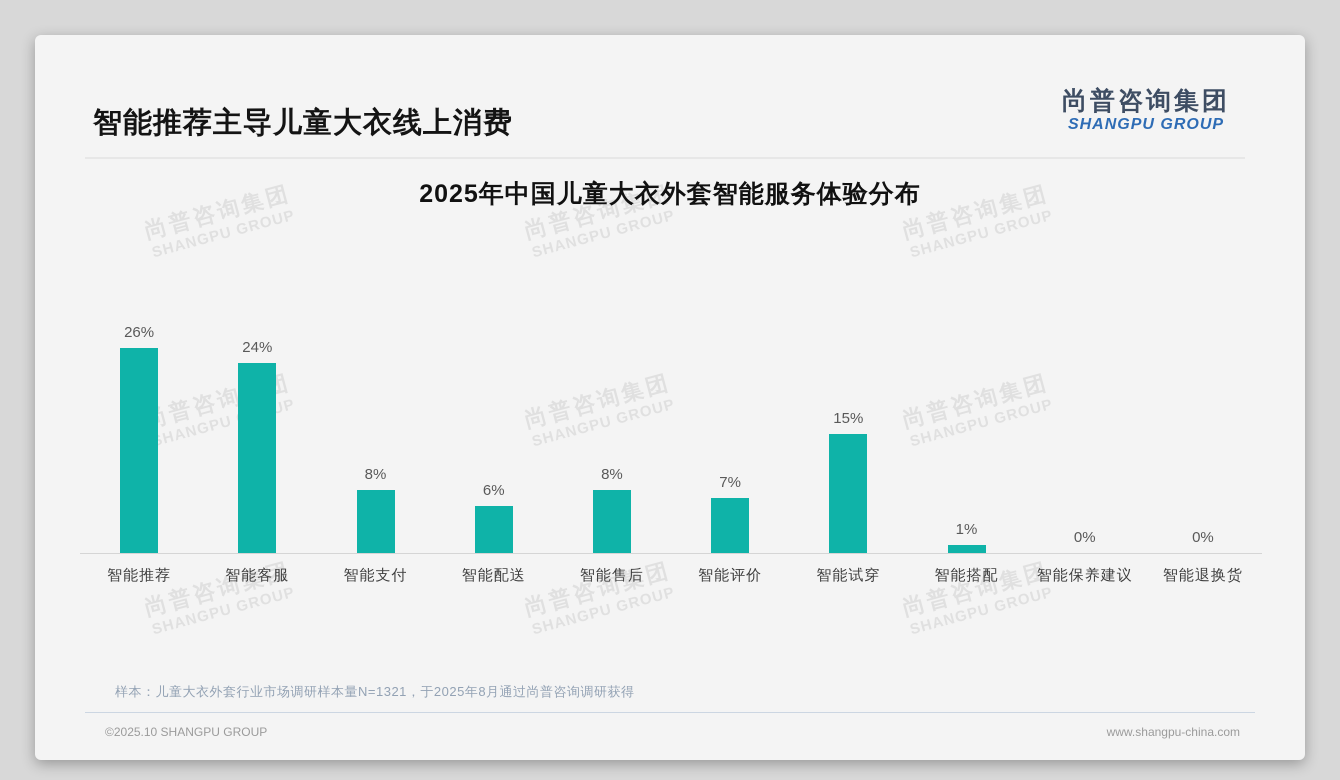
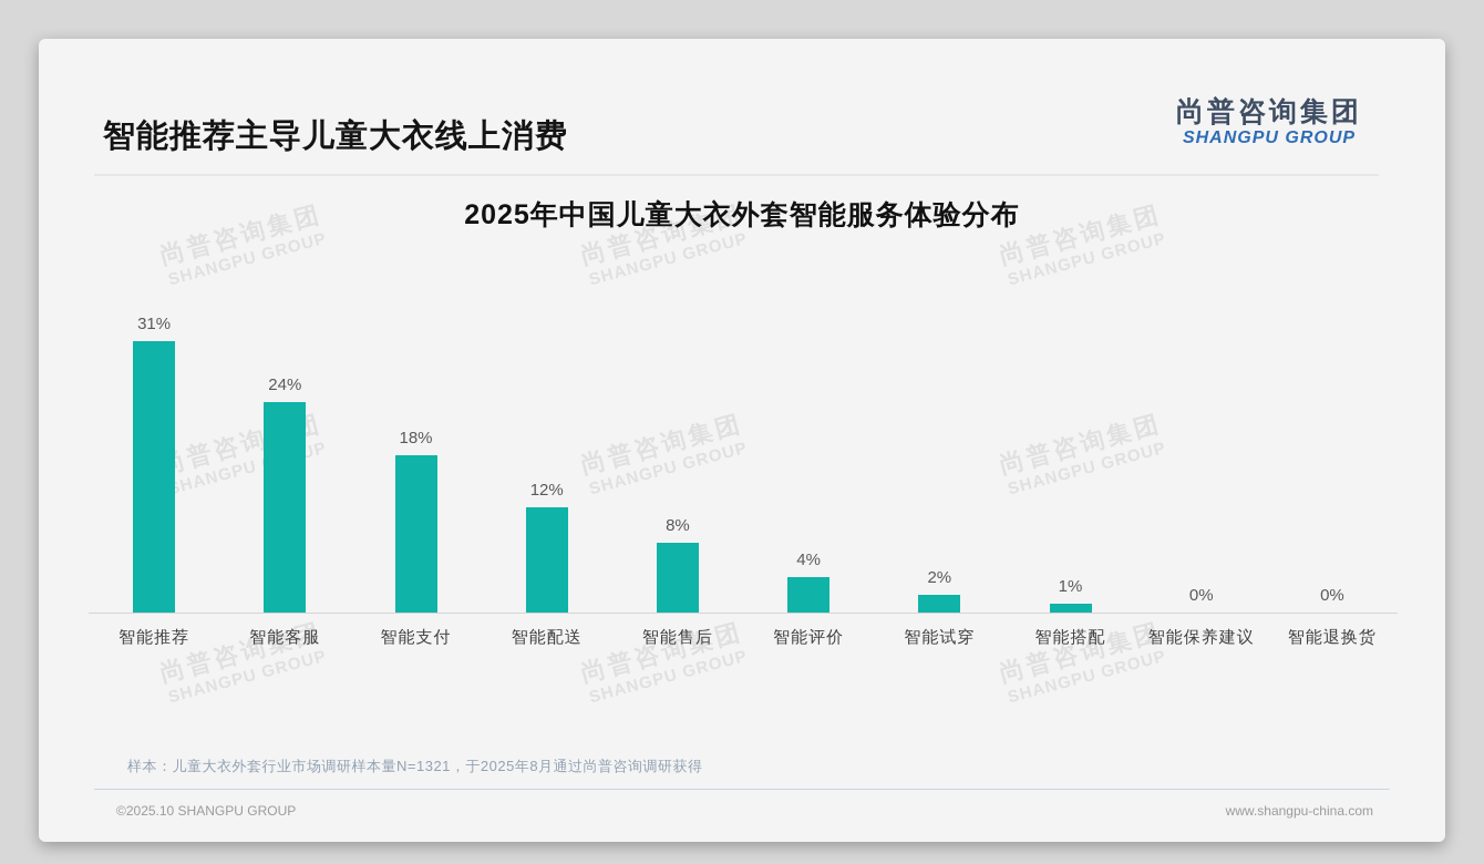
智能推荐: 26% -> 31%
智能支付: 8% -> 18%
智能配送: 6% -> 12%
智能评价: 7% -> 4%
智能试穿: 15% -> 2%
